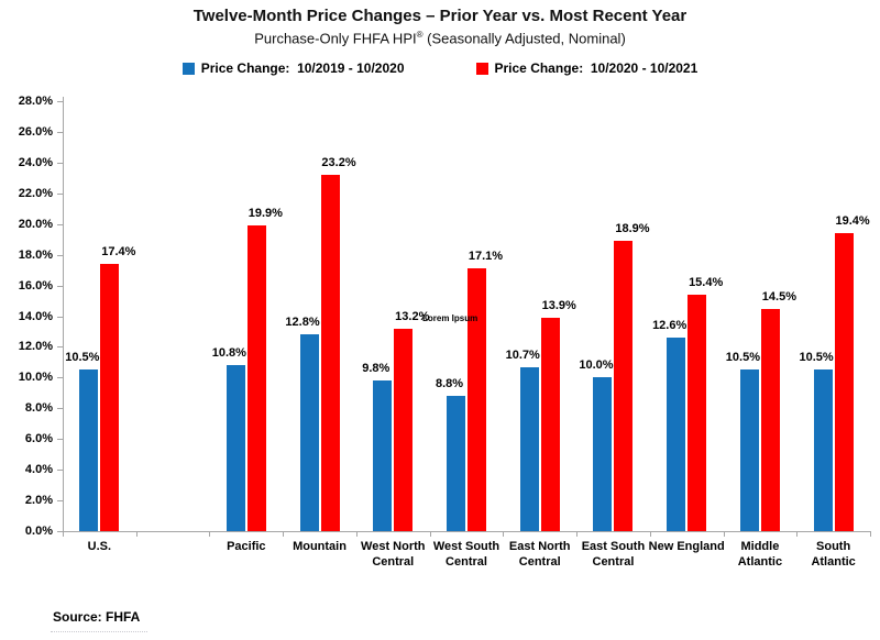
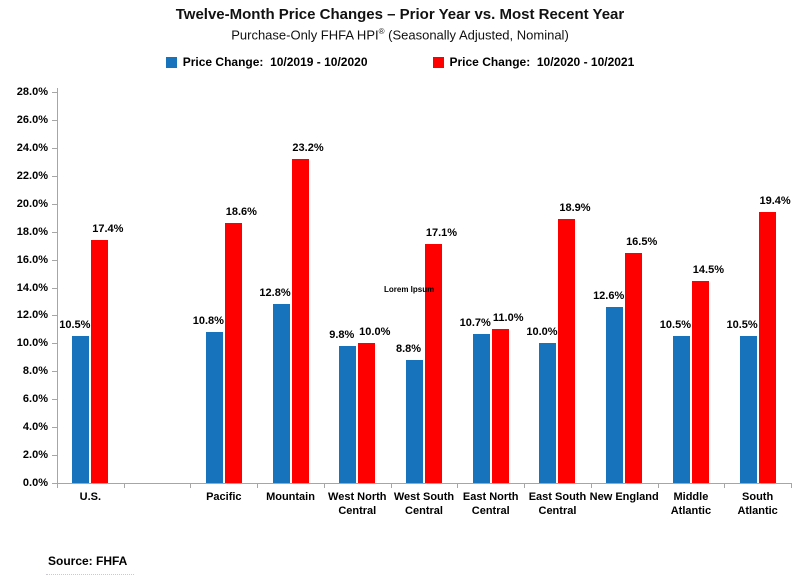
Price Change: 10/2020 - 10/2021/Pacific: 19.9% -> 18.6%
Price Change: 10/2020 - 10/2021/West North Central: 13.2% -> 10.0%
Price Change: 10/2020 - 10/2021/East North Central: 13.9% -> 11.0%
Price Change: 10/2020 - 10/2021/New England: 15.4% -> 16.5%
